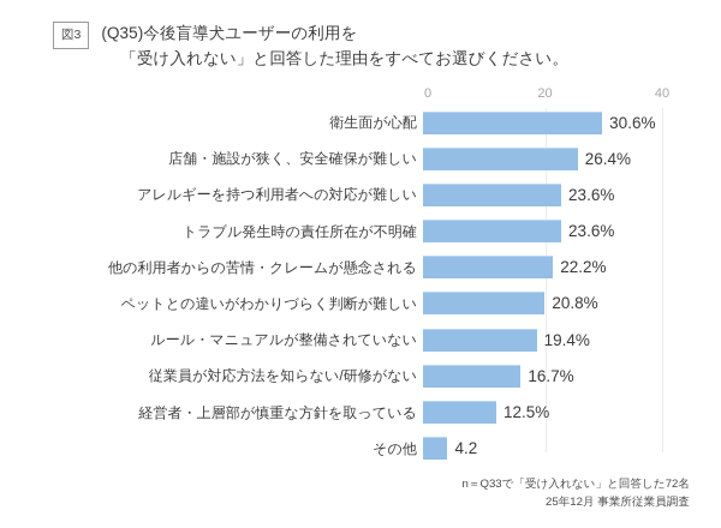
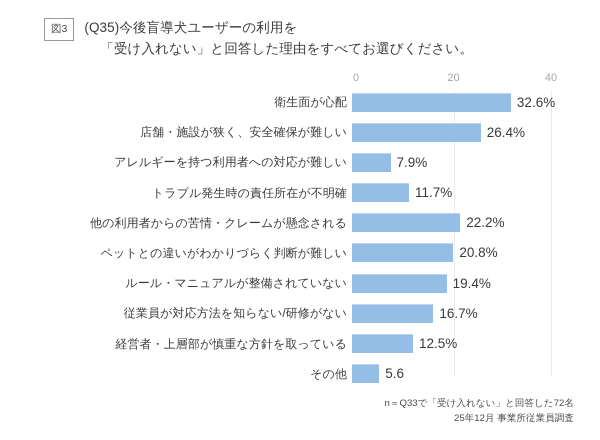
衛生面が心配: 30.6% -> 32.6%
アレルギーを持つ利用者への対応が難しい: 23.6% -> 7.9%
トラブル発生時の責任所在が不明確: 23.6% -> 11.7%
その他: 4.2 -> 5.6
